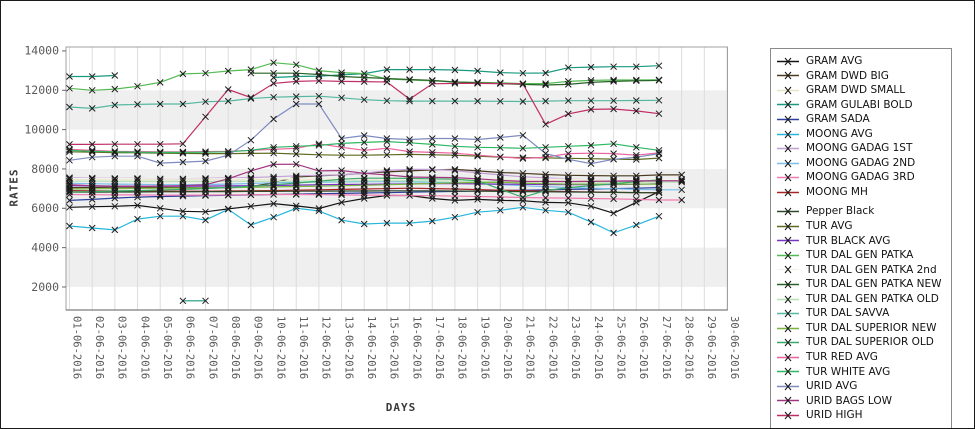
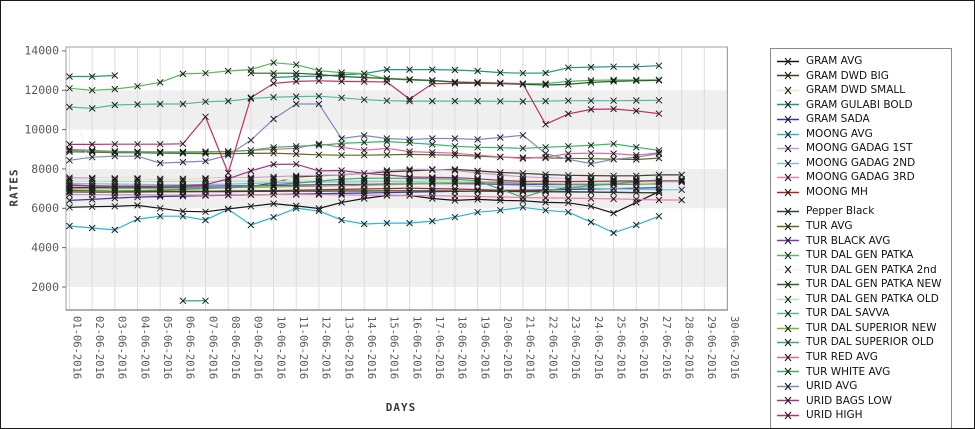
TUR DAL GEN PATKA 2nd/01-06-2016: 7500 -> 12100
URID HIGH/08-06-2016: 12000 -> 7800
